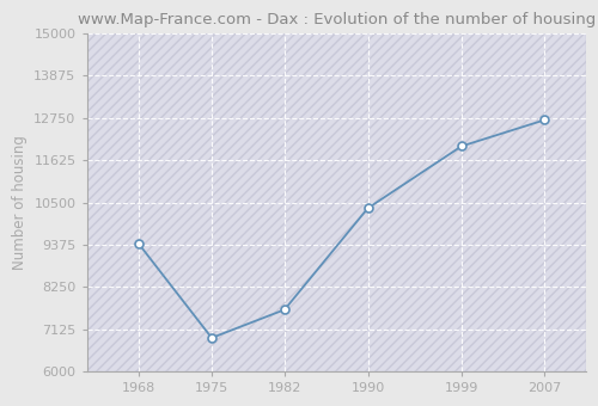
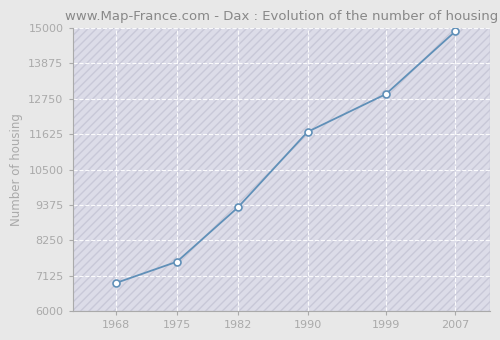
1968: 9400 -> 6900
1975: 6900 -> 7580
1982: 7650 -> 9300
1990: 10350 -> 11700
1999: 12000 -> 12900
2007: 12700 -> 14900
